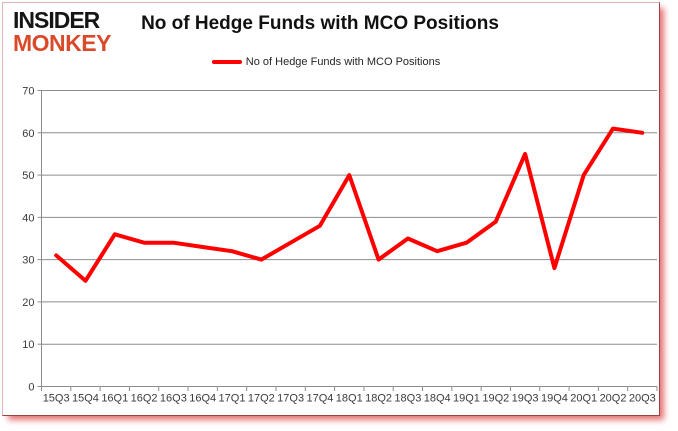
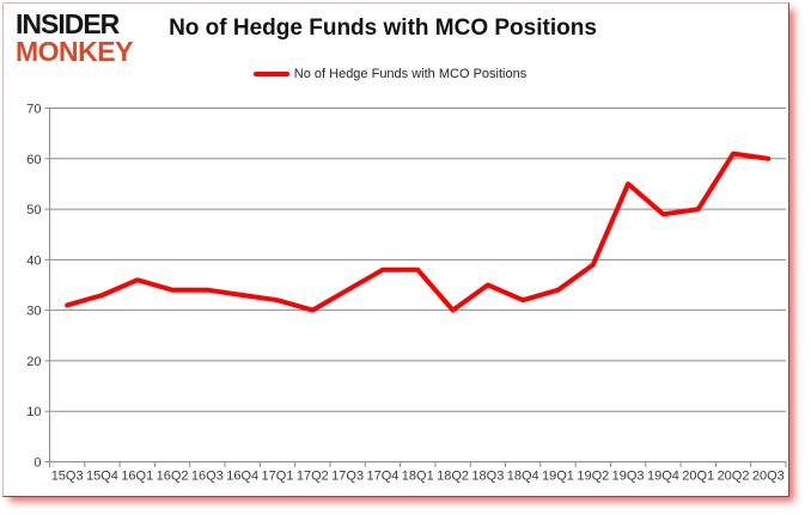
15Q4: 25 -> 33
18Q1: 50 -> 38
19Q4: 28 -> 49
